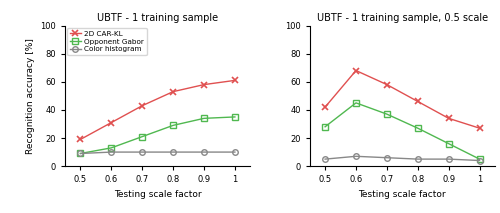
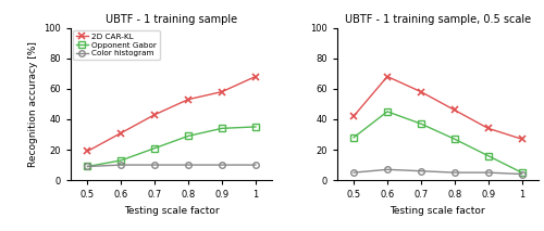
UBTF - 1 training sample/2D CAR-KL/1: 61 -> 68
